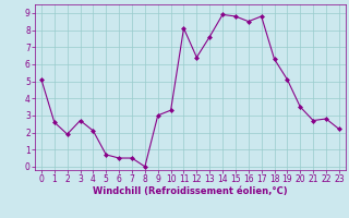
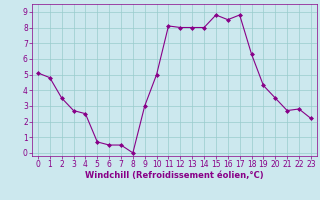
1: 2.6 -> 4.8
2: 1.9 -> 3.5
4: 2.1 -> 2.5
10: 3.3 -> 5.0
12: 6.4 -> 8.0
13: 7.6 -> 8.0
14: 8.9 -> 8.0
19: 5.1 -> 4.3
